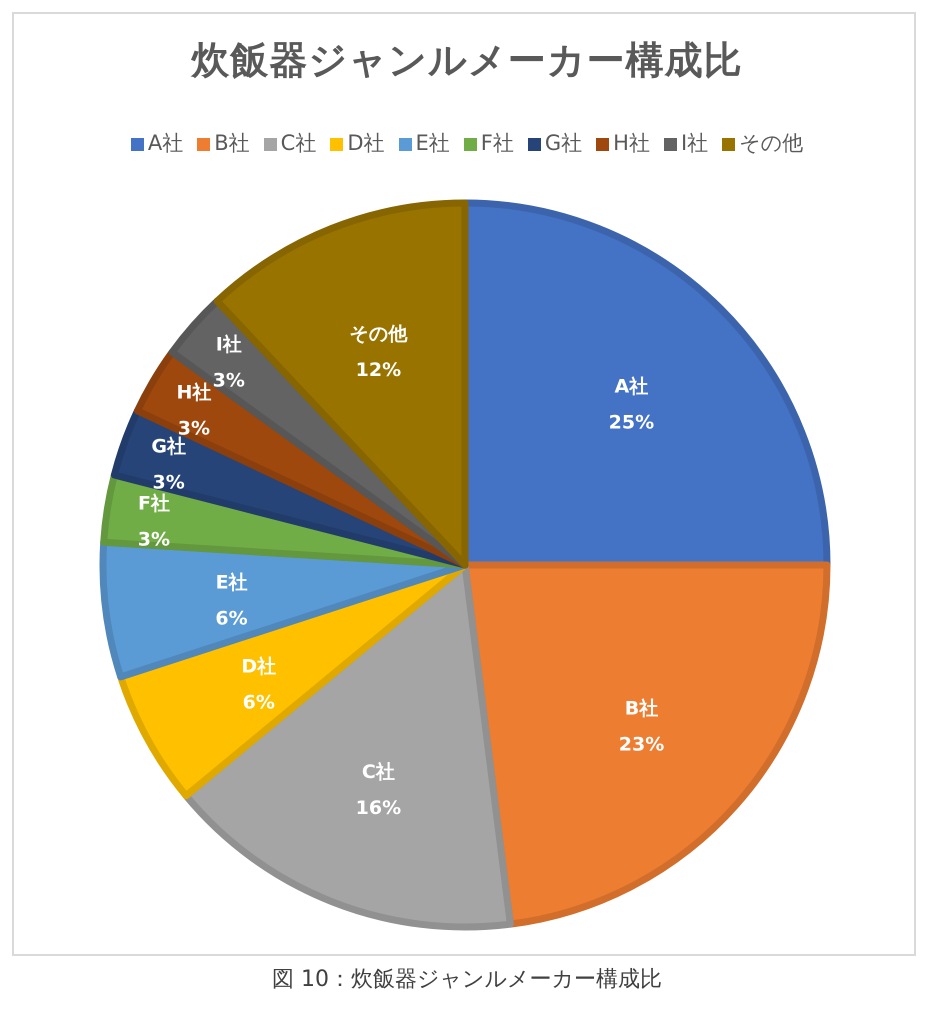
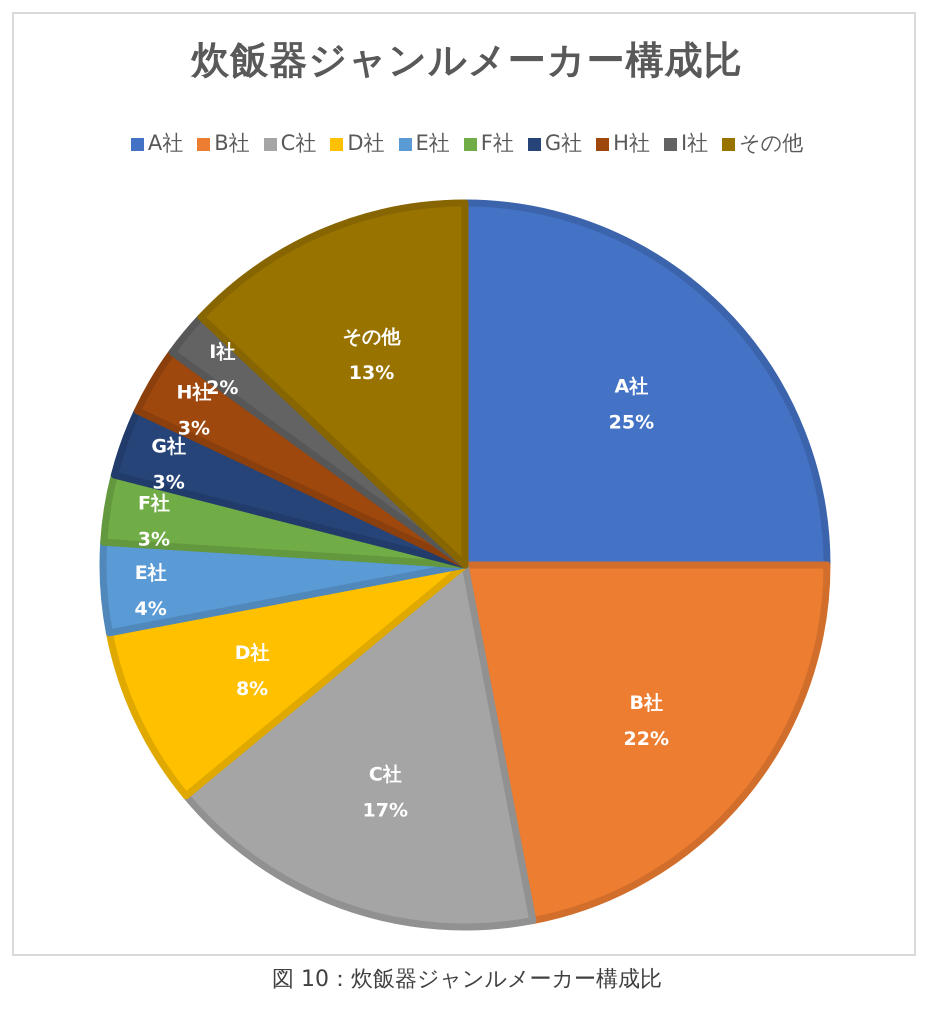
B社: 23% -> 22%
C社: 16% -> 17%
D社: 6% -> 8%
E社: 6% -> 4%
I社: 3% -> 2%
その他: 12% -> 13%
